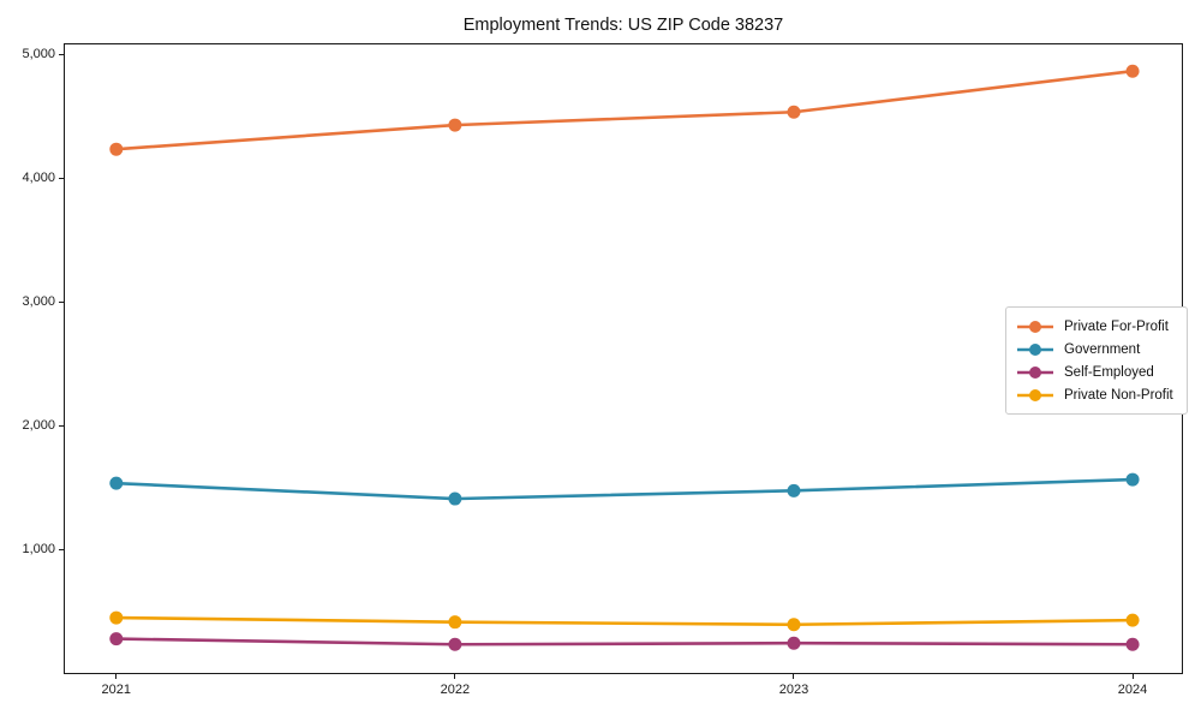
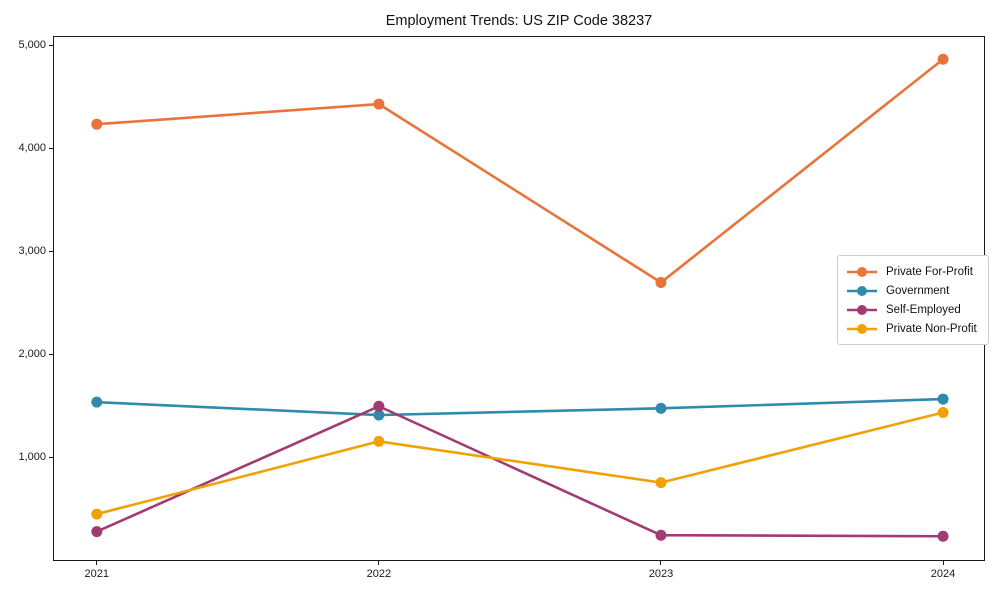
Self-Employed/2022: 240 -> 1500
Private Non-Profit/2022: 420 -> 1160
Private For-Profit/2023: 4540 -> 2700
Private Non-Profit/2023: 400 -> 760
Private Non-Profit/2024: 440 -> 1440
